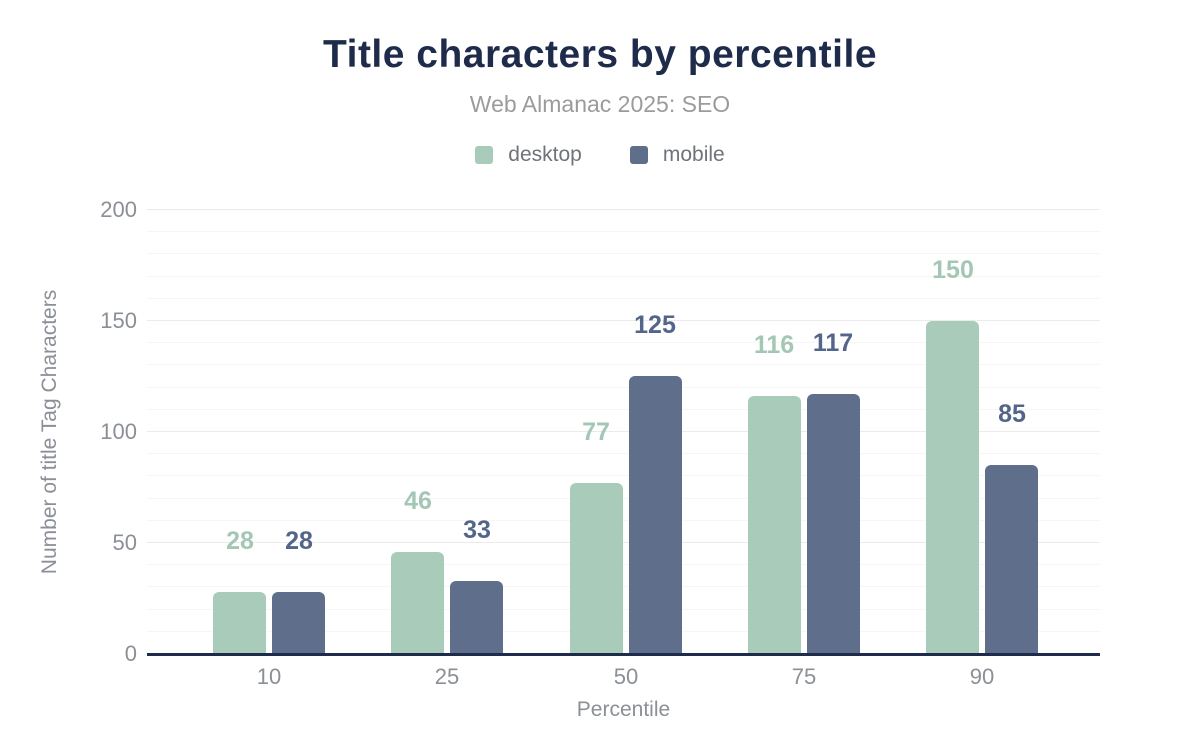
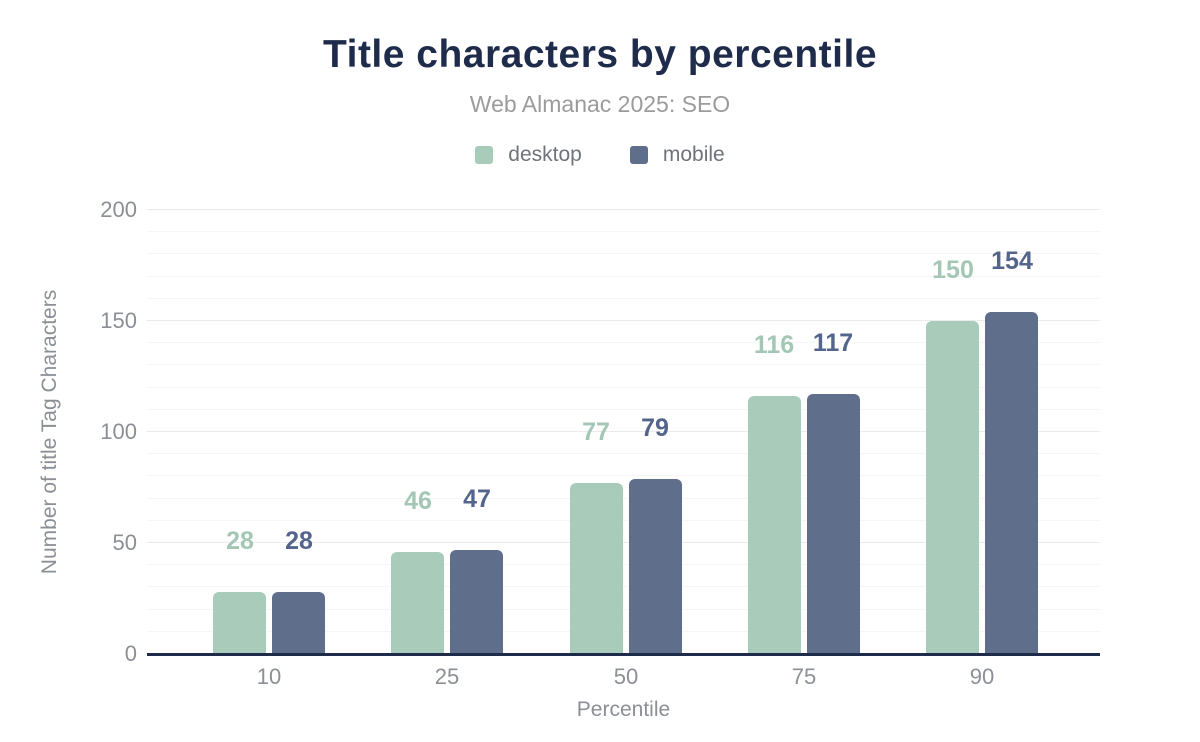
mobile/25: 33 -> 47
mobile/50: 125 -> 79
mobile/90: 85 -> 154
